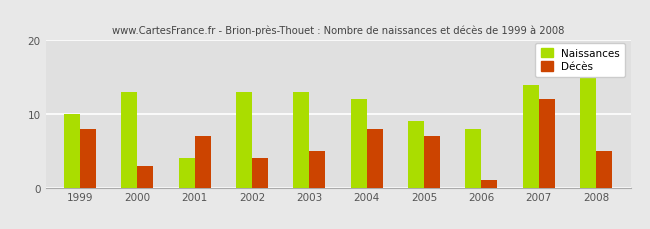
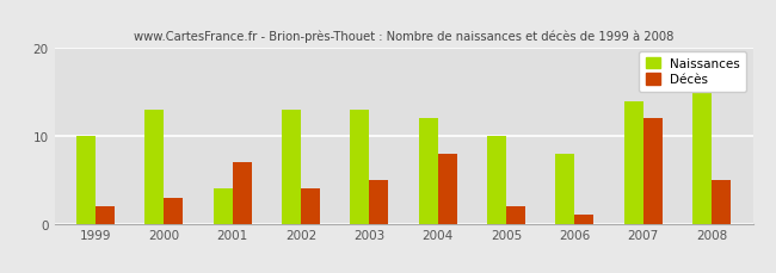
Décès/1999: 8 -> 2
Naissances/2005: 9 -> 10
Décès/2005: 7 -> 2
